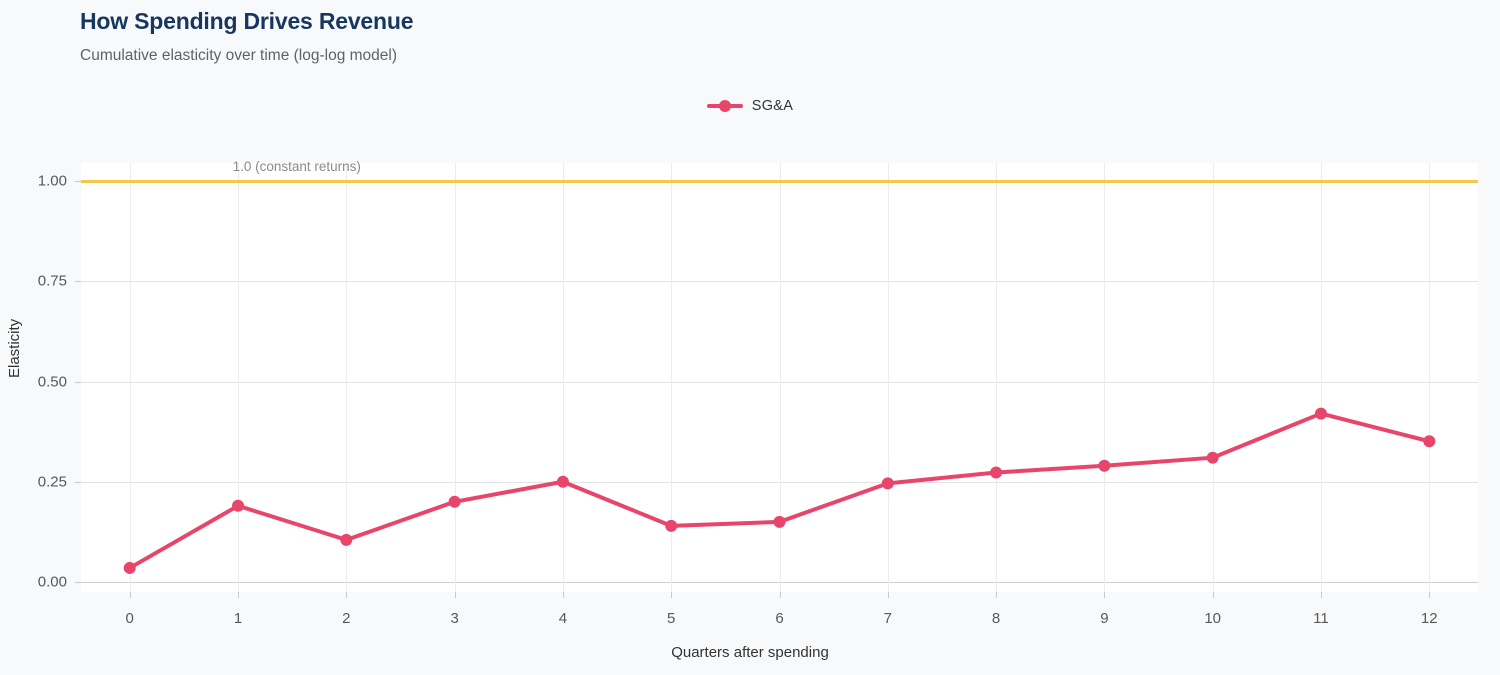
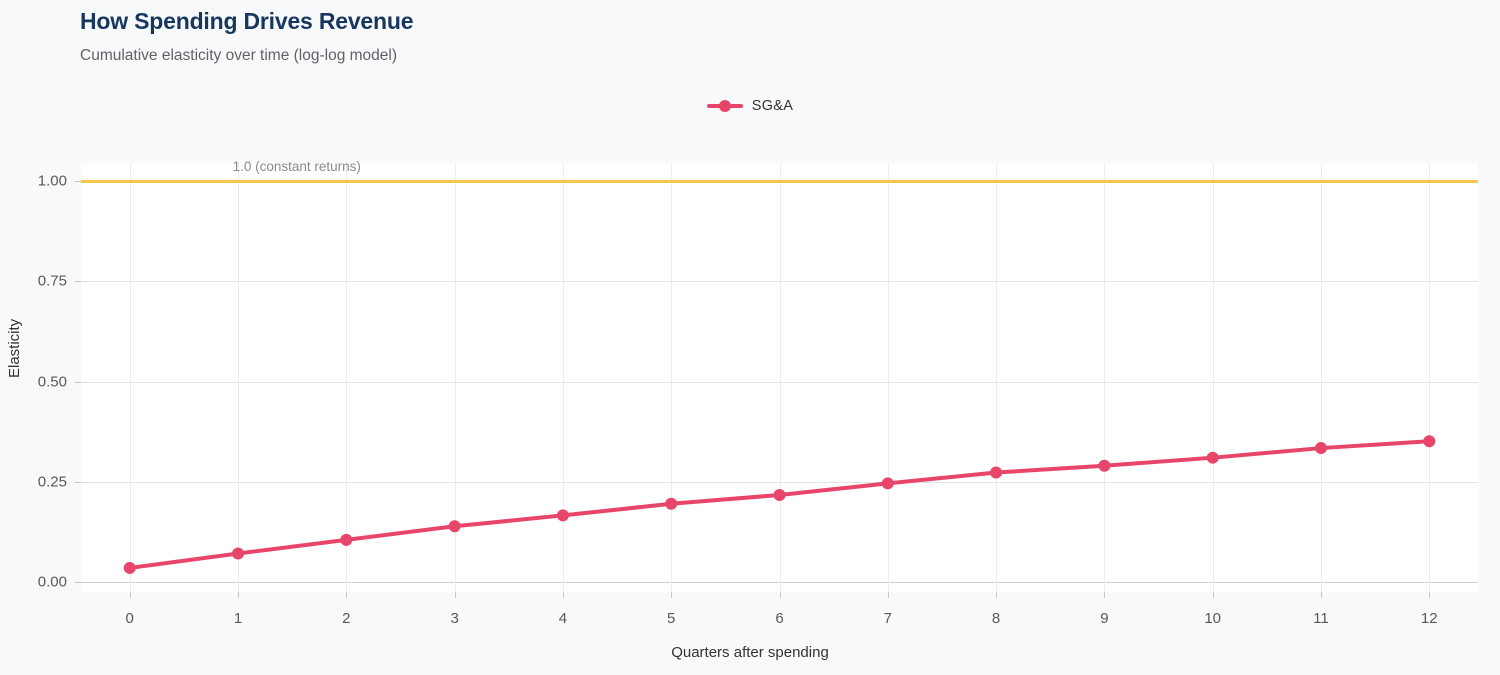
1: 0.19 -> 0.07
3: 0.20 -> 0.14
4: 0.25 -> 0.17
5: 0.14 -> 0.20
6: 0.15 -> 0.22
11: 0.42 -> 0.33
